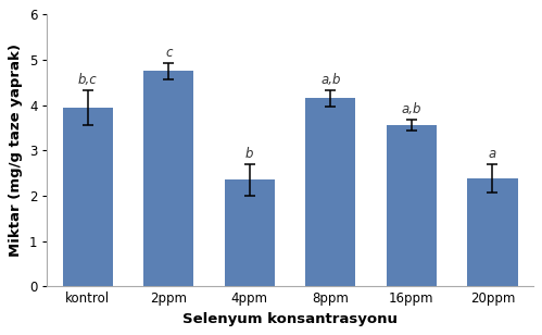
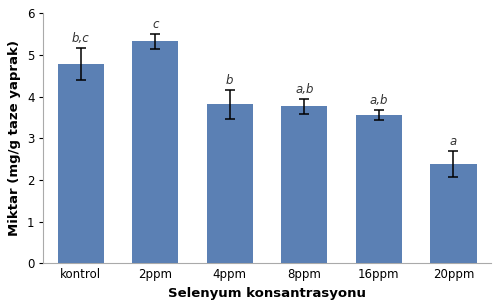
kontrol: 3.95 -> 4.78
2ppm: 4.75 -> 5.33
4ppm: 2.35 -> 3.82
8ppm: 4.15 -> 3.77
